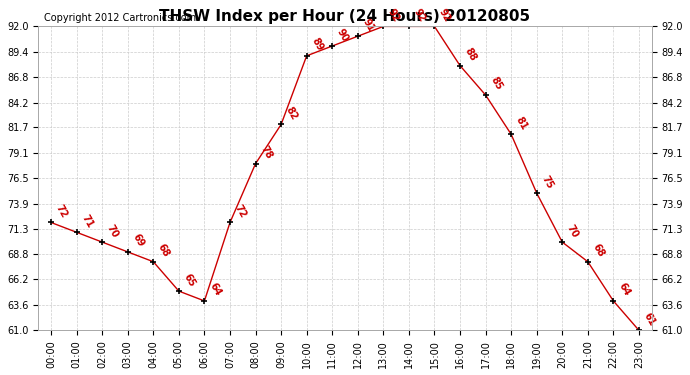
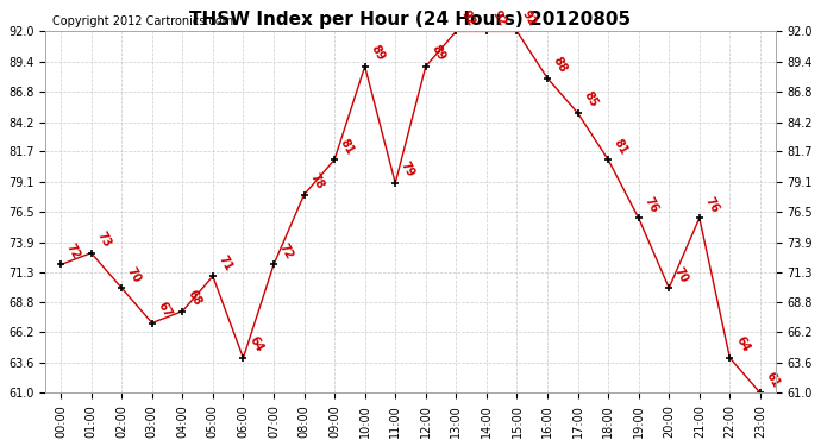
01:00: 71 -> 73
03:00: 69 -> 67
05:00: 65 -> 71
09:00: 82 -> 81
11:00: 90 -> 79
12:00: 91 -> 89
19:00: 75 -> 76
21:00: 68 -> 76
